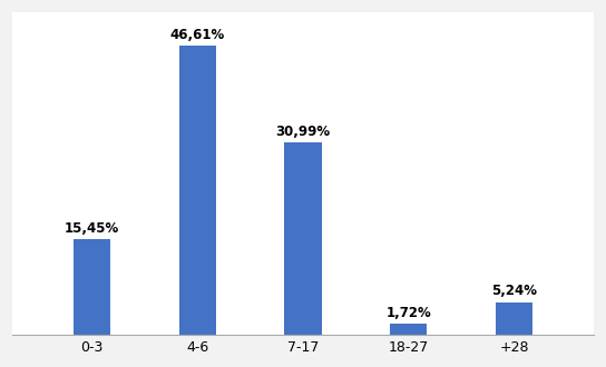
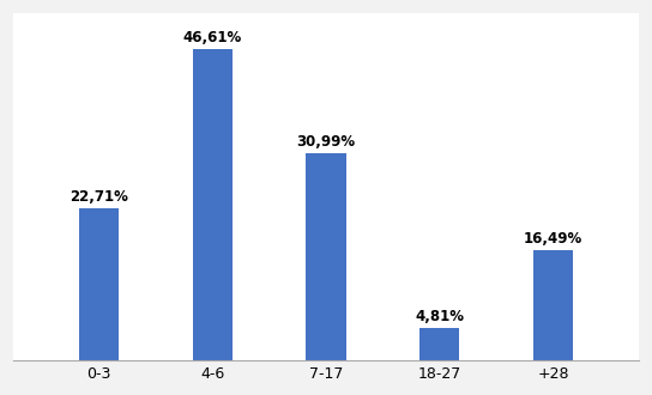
0-3: 15,45% -> 22,71%
18-27: 1,72% -> 4,81%
+28: 5,24% -> 16,49%
